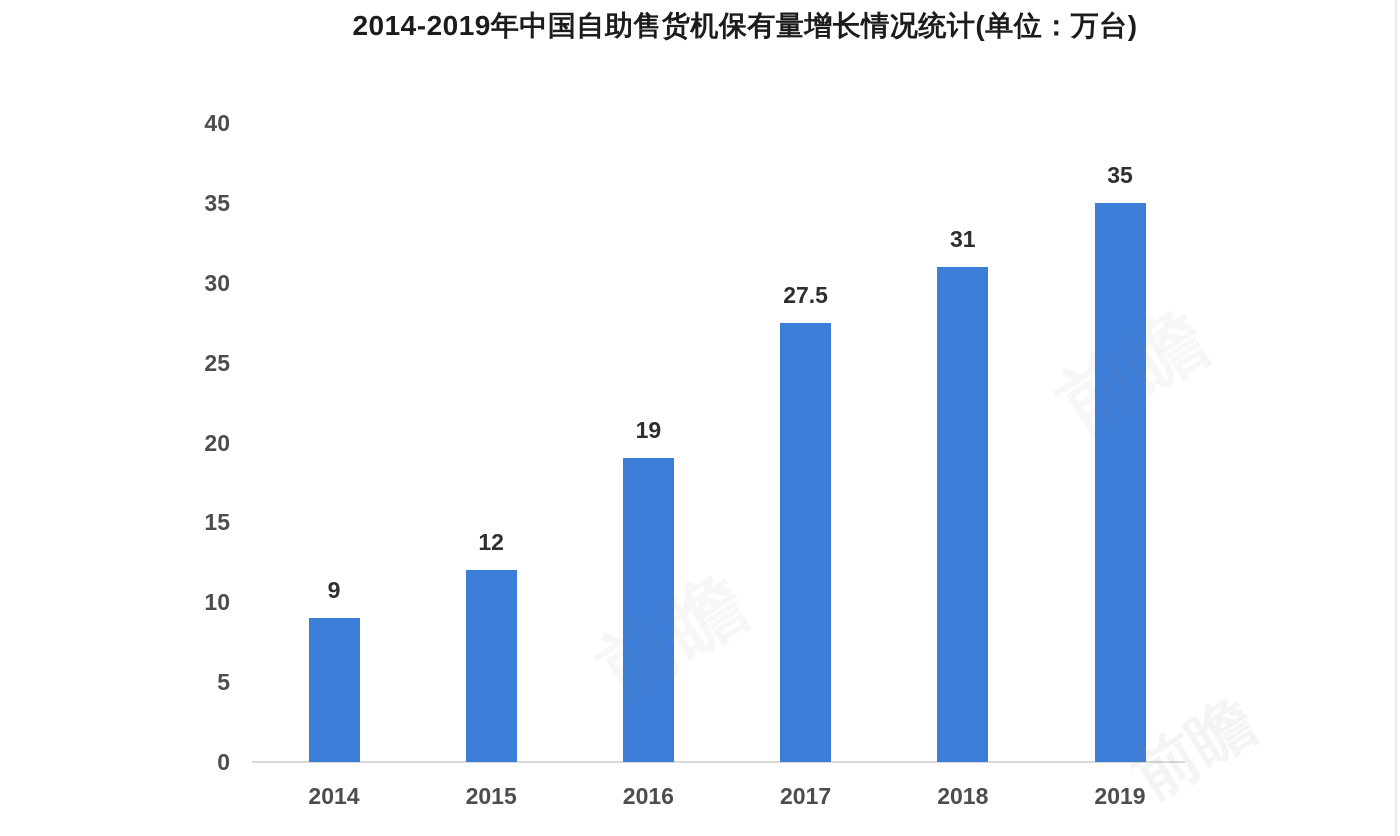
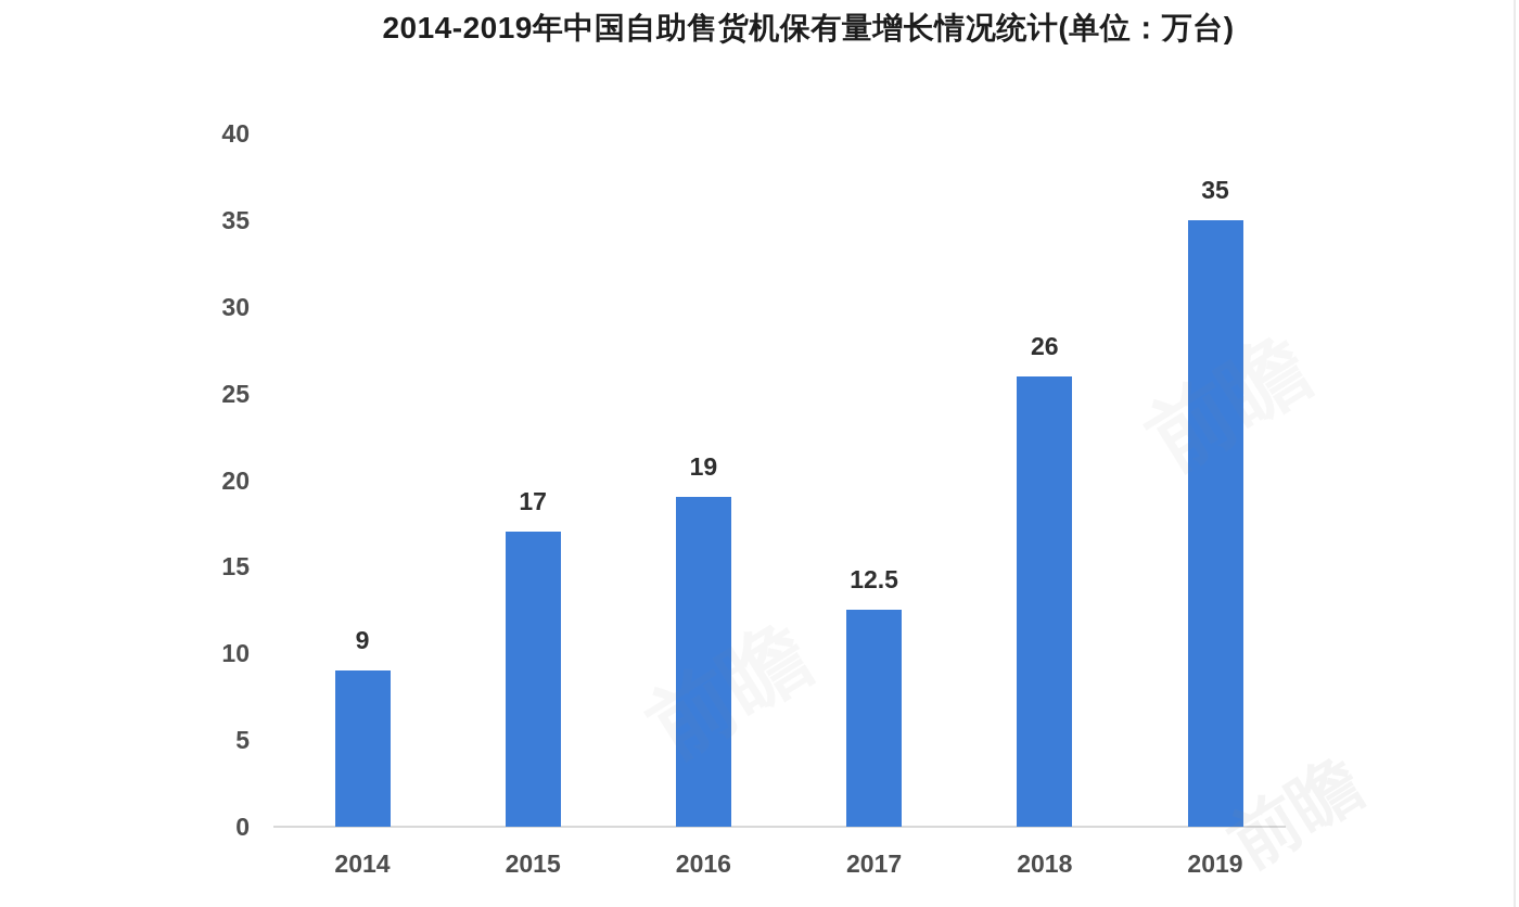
2015: 12 -> 17
2017: 27.5 -> 12.5
2018: 31 -> 26
